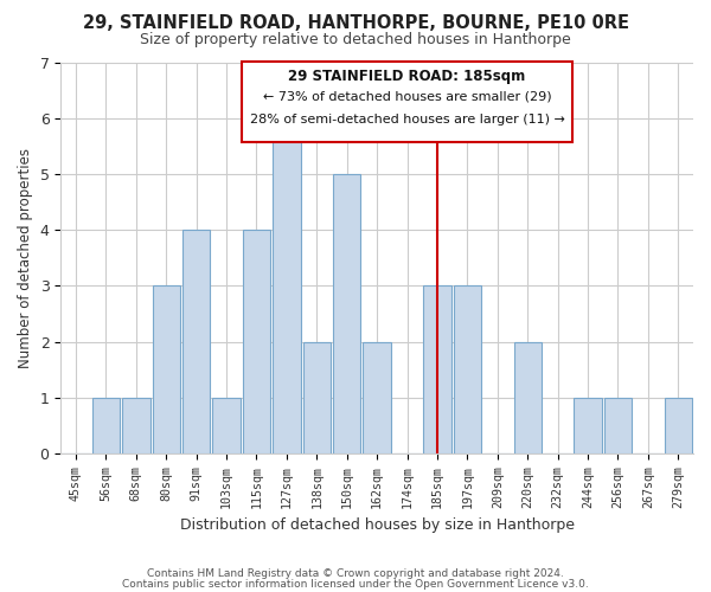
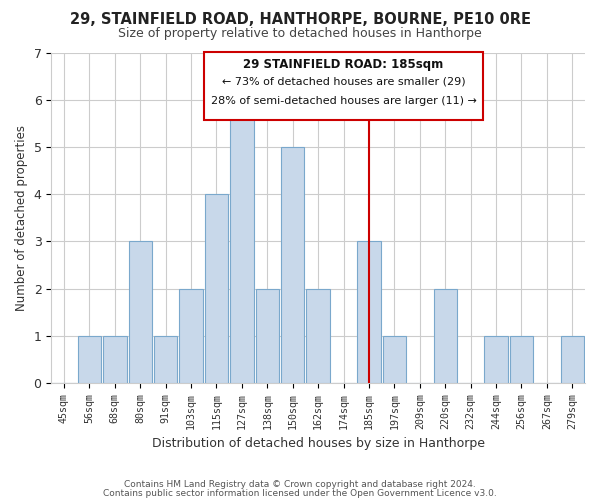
91sqm: 4 -> 1
103sqm: 1 -> 2
197sqm: 3 -> 1
